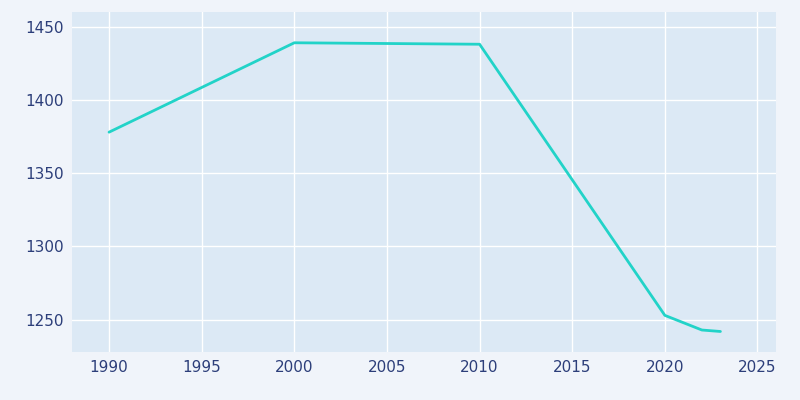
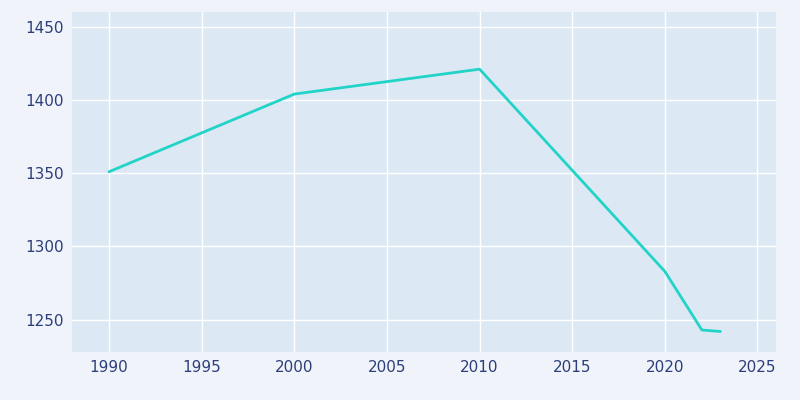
1990: 1378 -> 1351
2000: 1439 -> 1404
2010: 1438 -> 1421
2020: 1253 -> 1283
